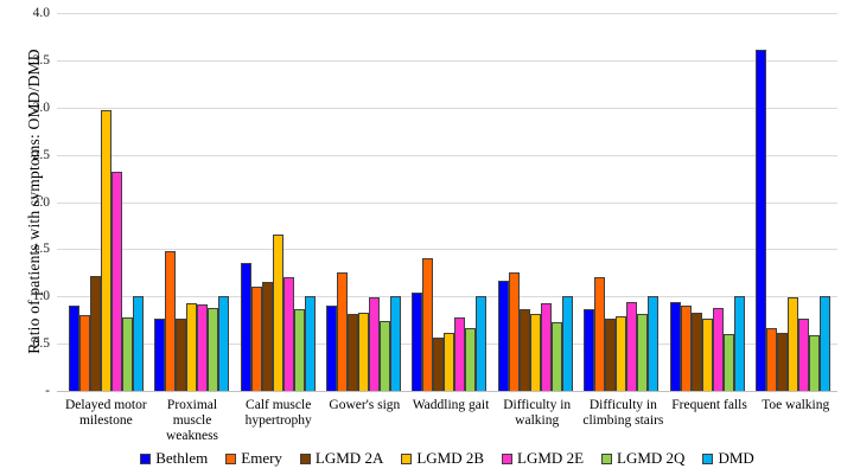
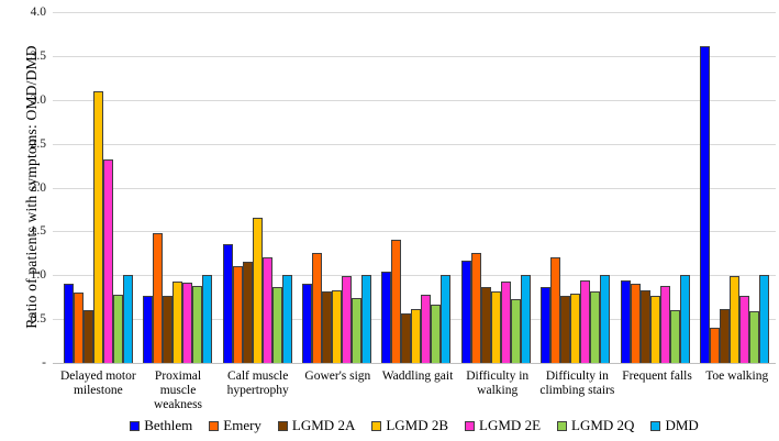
LGMD 2A/Delayed motor milestone: 1.2 -> 0.6
LGMD 2B/Delayed motor milestone: 3.0 -> 3.1
Emery/Toe walking: 0.7 -> 0.4
